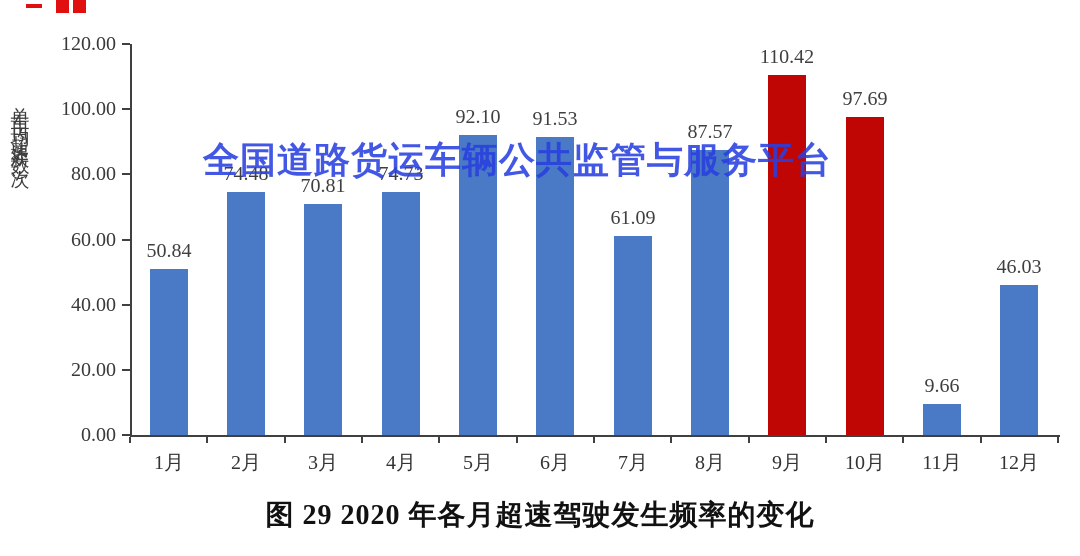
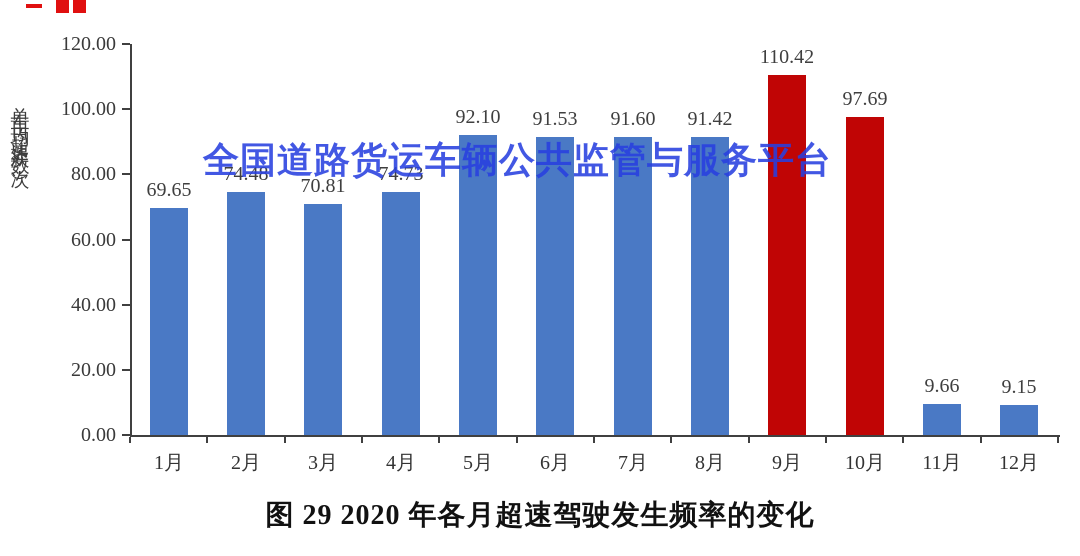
1月: 50.84 -> 69.65
7月: 61.09 -> 91.60
8月: 87.57 -> 91.42
12月: 46.03 -> 9.15
